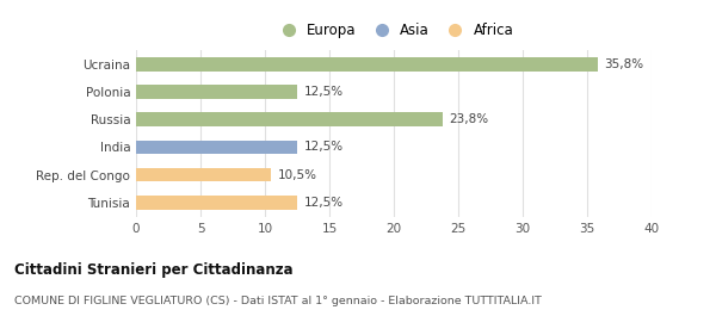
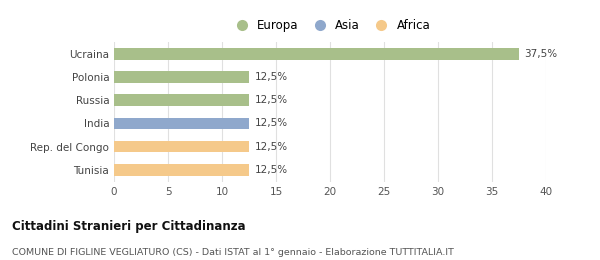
Ucraina: 35,8% -> 37,5%
Russia: 23,8% -> 12,5%
Rep. del Congo: 10,5% -> 12,5%
